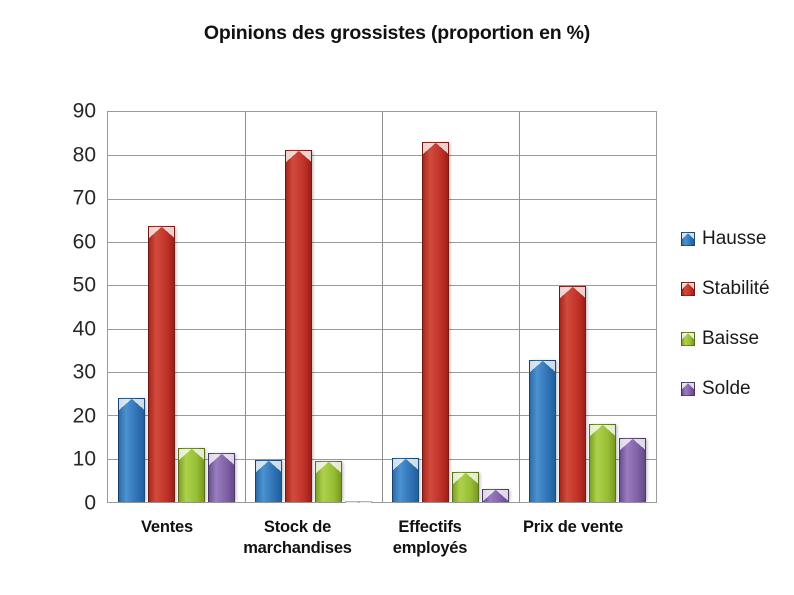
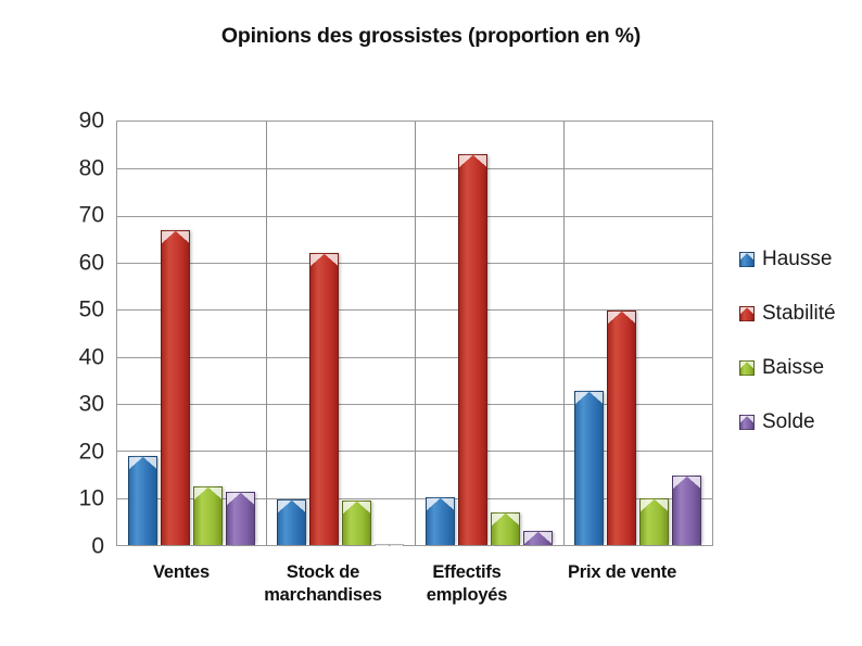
Hausse/Ventes: 24 -> 19
Stabilité/Ventes: 64 -> 67
Stabilité/Stock de marchandises: 81 -> 62
Baisse/Prix de vente: 18 -> 10
